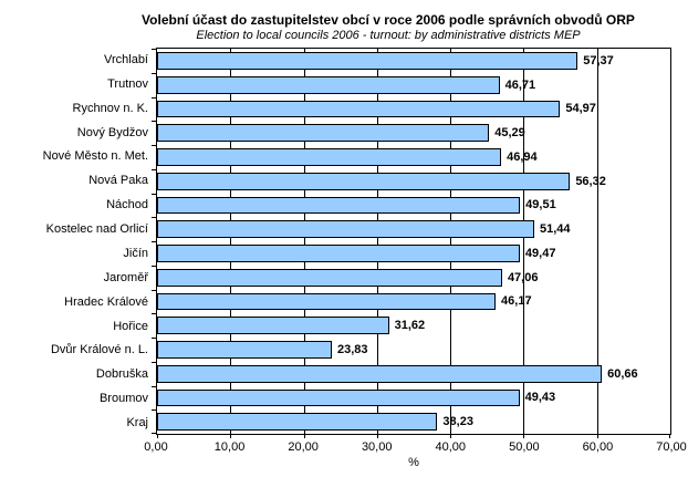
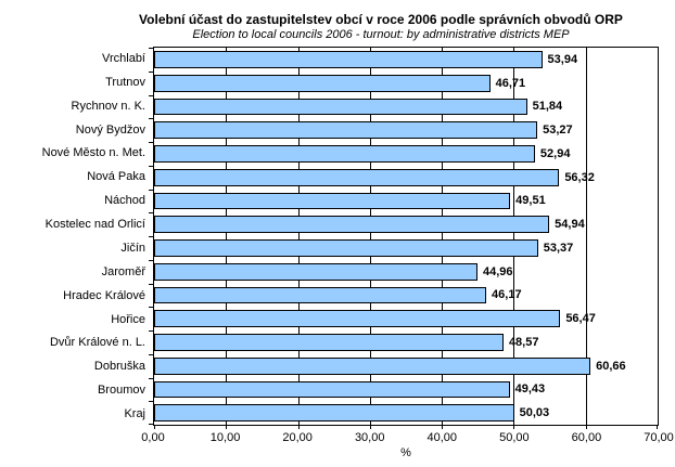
Vrchlabí: 57,37 -> 53,94
Rychnov n. K.: 54,97 -> 51,84
Nový Bydžov: 45,29 -> 53,27
Nové Město n. Met.: 46,94 -> 52,94
Kostelec nad Orlicí: 51,44 -> 54,94
Jičín: 49,47 -> 53,37
Jaroměř: 47,06 -> 44,96
Hořice: 31,62 -> 56,47
Dvůr Králové n. L.: 23,83 -> 48,57
Kraj: 38,23 -> 50,03
